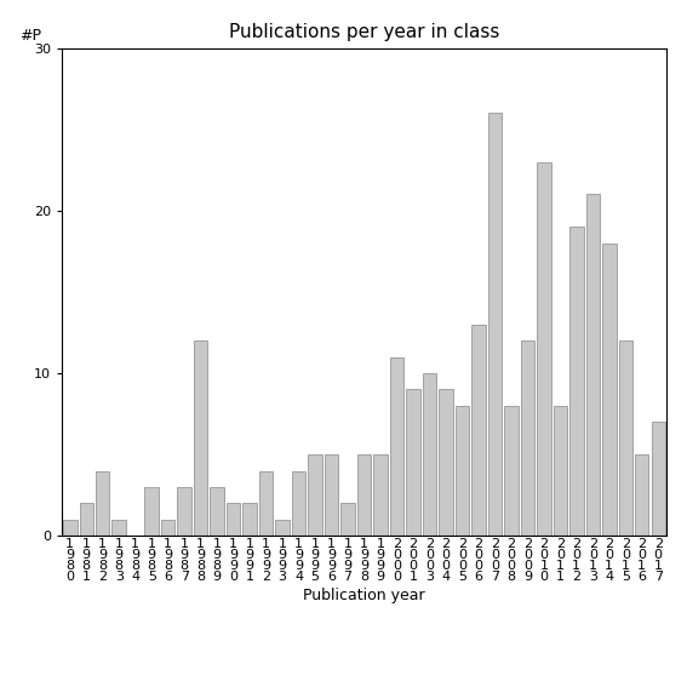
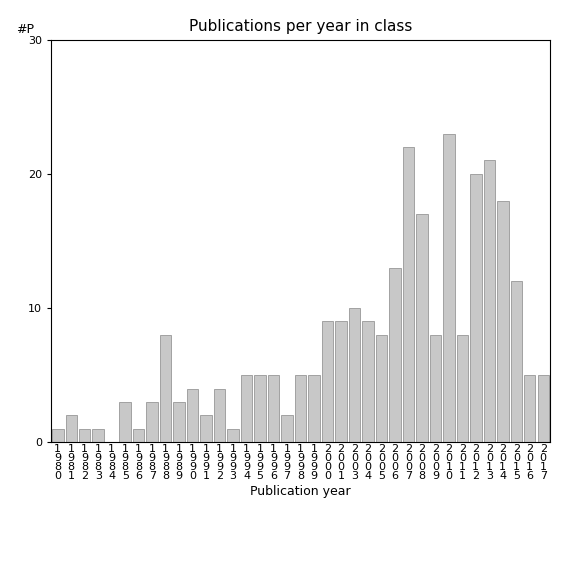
1 9 8 2: 4 -> 1
1 9 8 8: 12 -> 8
1 9 9 0: 2 -> 4
1 9 9 4: 4 -> 5
2 0 0 0: 11 -> 9
2 0 0 7: 26 -> 22
2 0 0 8: 8 -> 17
2 0 0 9: 12 -> 8
2 0 1 2: 19 -> 20
2 0 1 7: 7 -> 5
